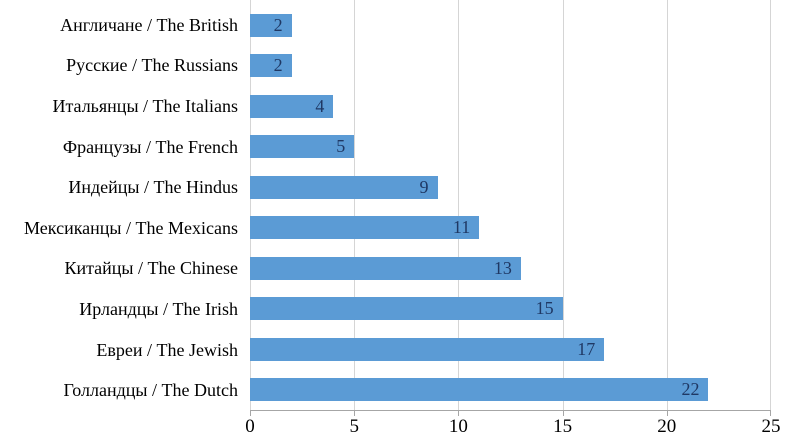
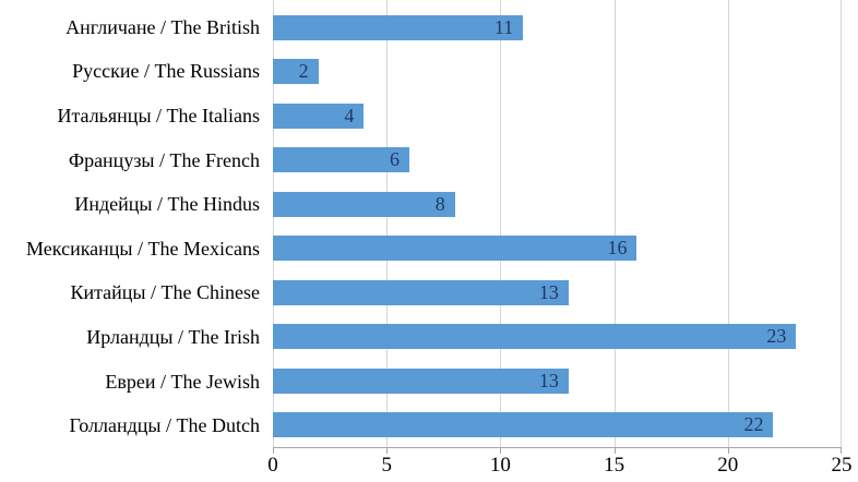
Англичане / The British: 2 -> 11
Французы / The French: 5 -> 6
Индейцы / The Hindus: 9 -> 8
Мексиканцы / The Mexicans: 11 -> 16
Ирландцы / The Irish: 15 -> 23
Евреи / The Jewish: 17 -> 13
